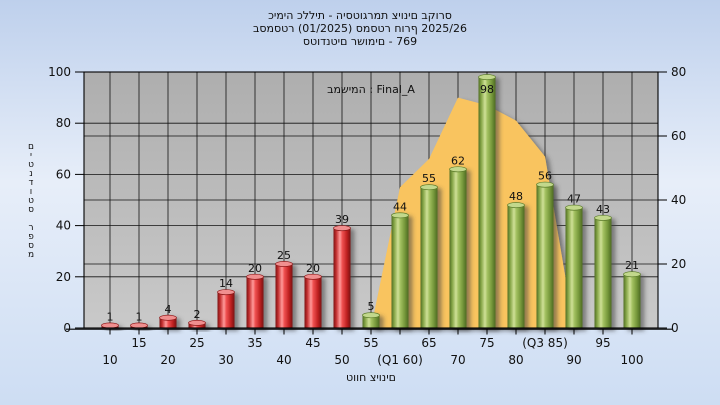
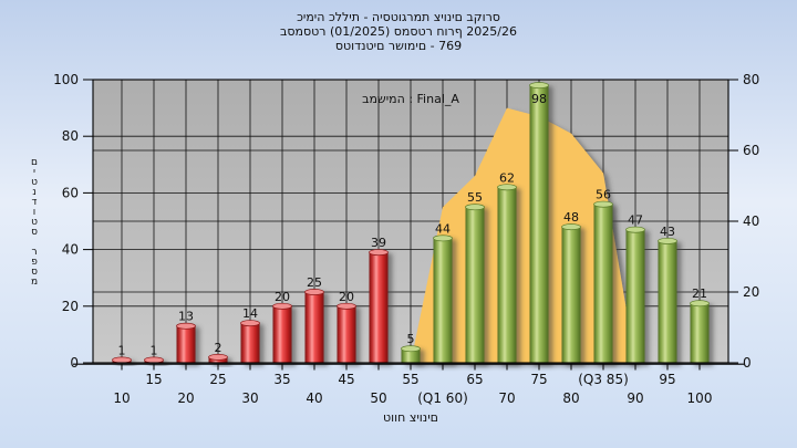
20: 4 -> 13
